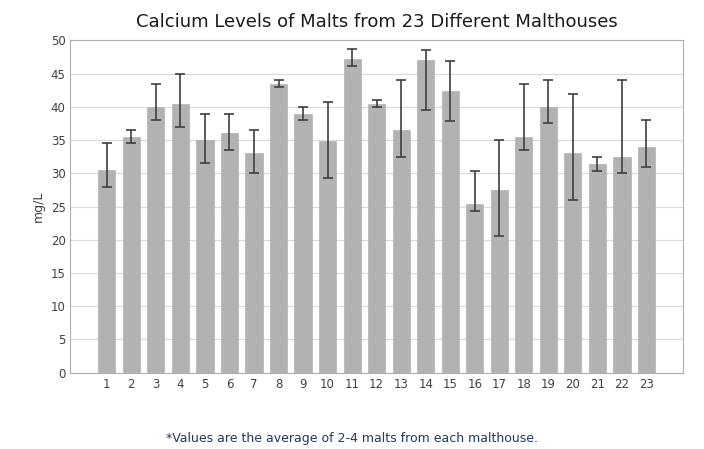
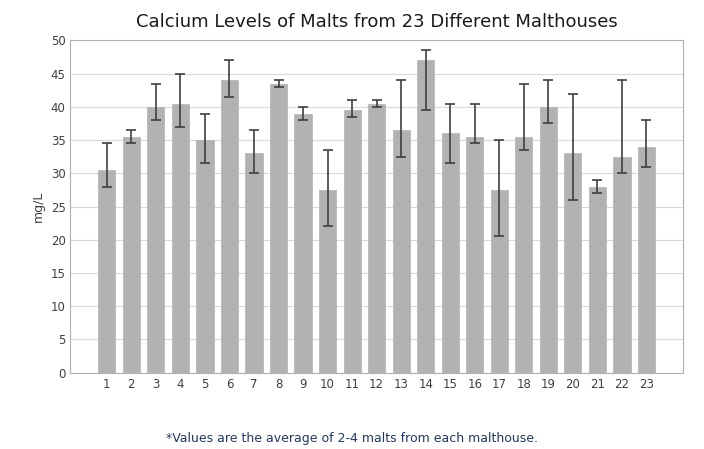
6: 36.0 -> 44.0
10: 34.8 -> 27.5
11: 47.2 -> 39.5
15: 42.4 -> 36.0
16: 25.4 -> 35.5
21: 31.4 -> 28.0
